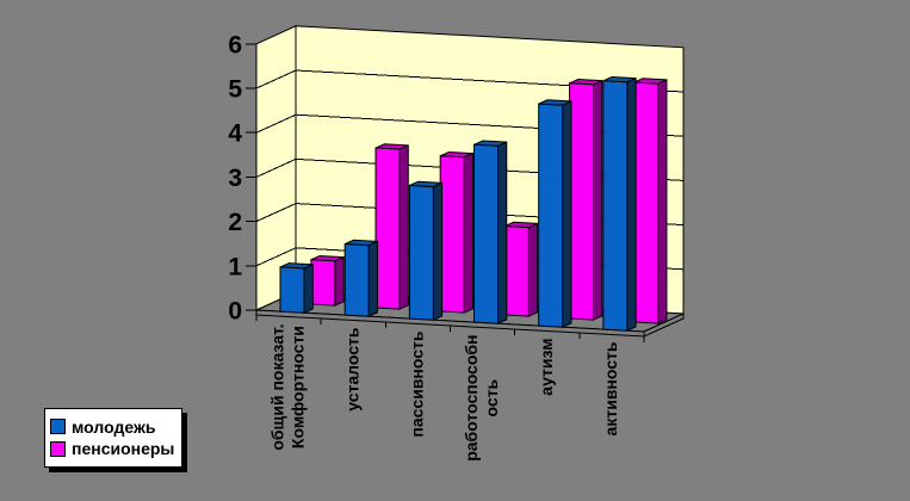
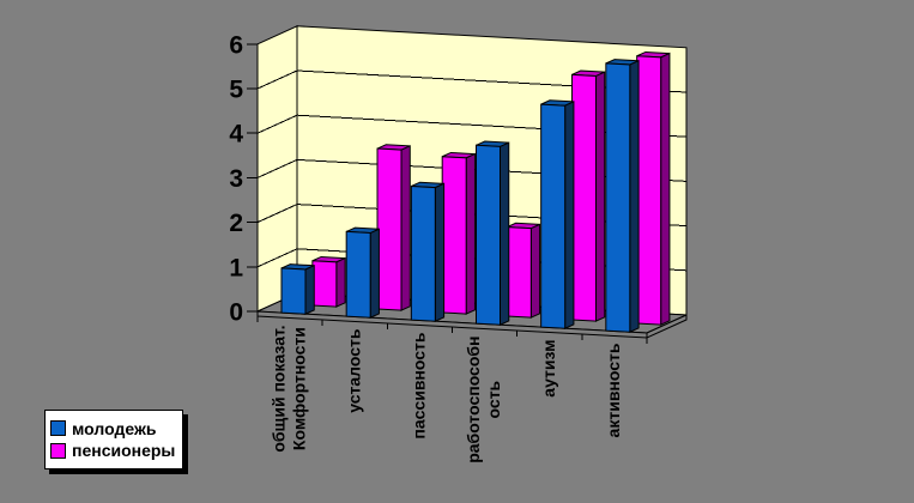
молодежь/усталость: 1.6 -> 1.9
пенсионеры/аутизм: 5.3 -> 5.5
молодежь/активность: 5.6 -> 6.0
пенсионеры/активность: 5.4 -> 6.0
